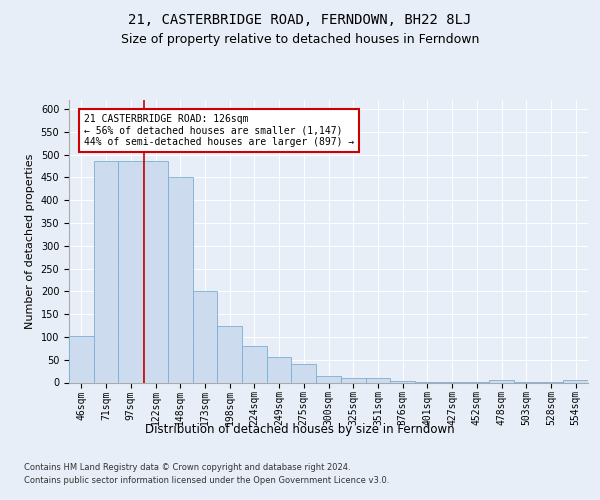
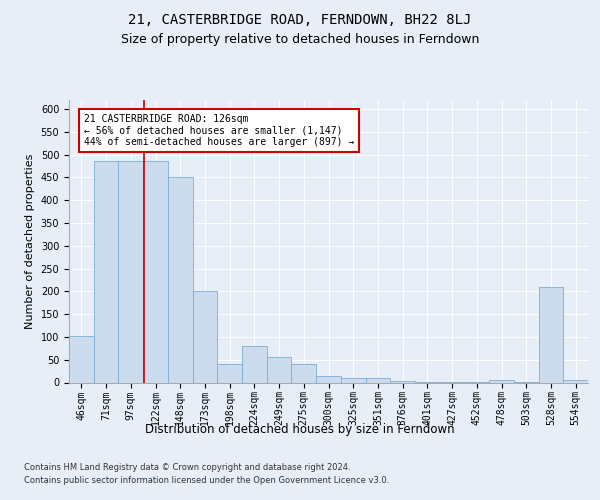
198sqm: 125 -> 40
528sqm: 1 -> 210
